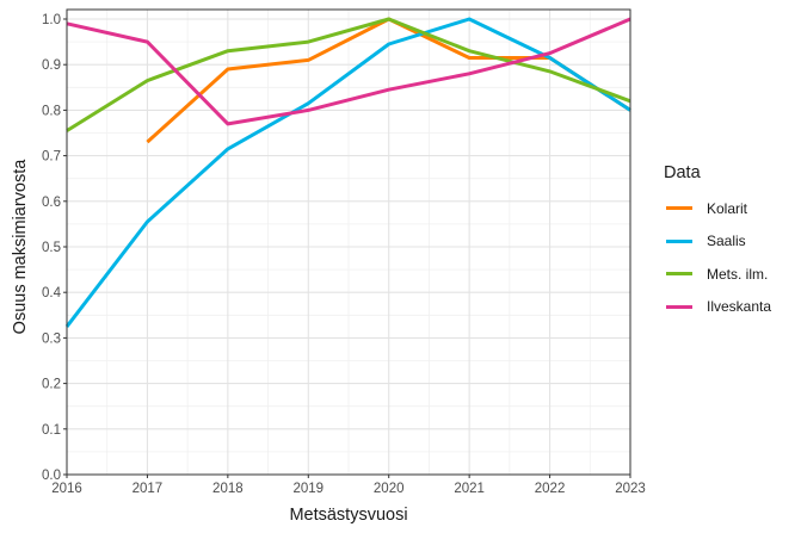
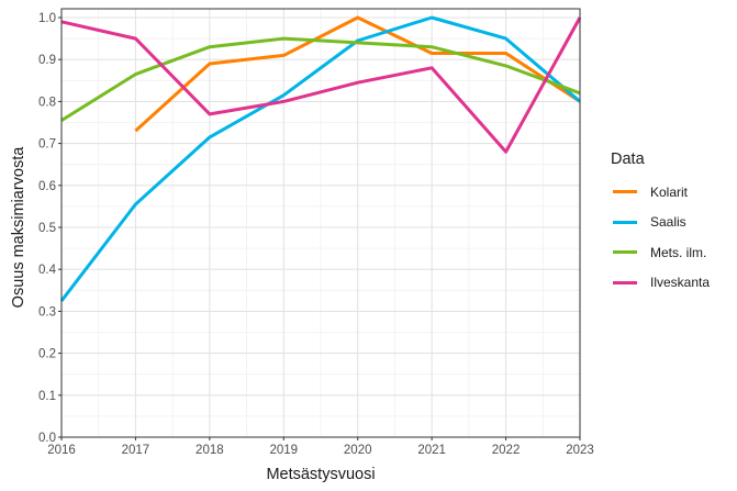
Mets. ilm./2020: 1.00 -> 0.94
Saalis/2022: 0.92 -> 0.95
Ilveskanta/2022: 0.93 -> 0.68
